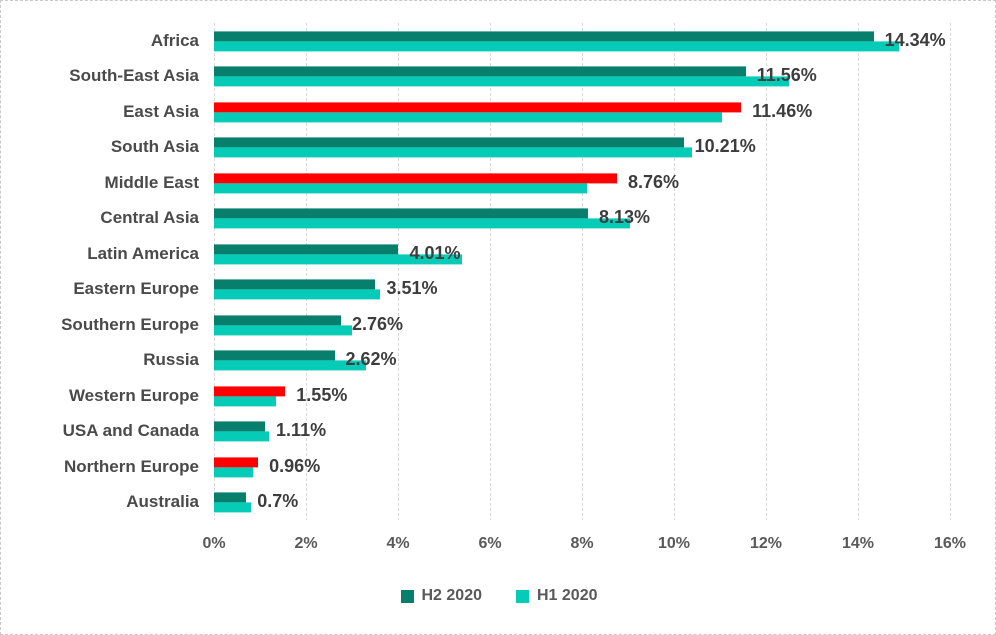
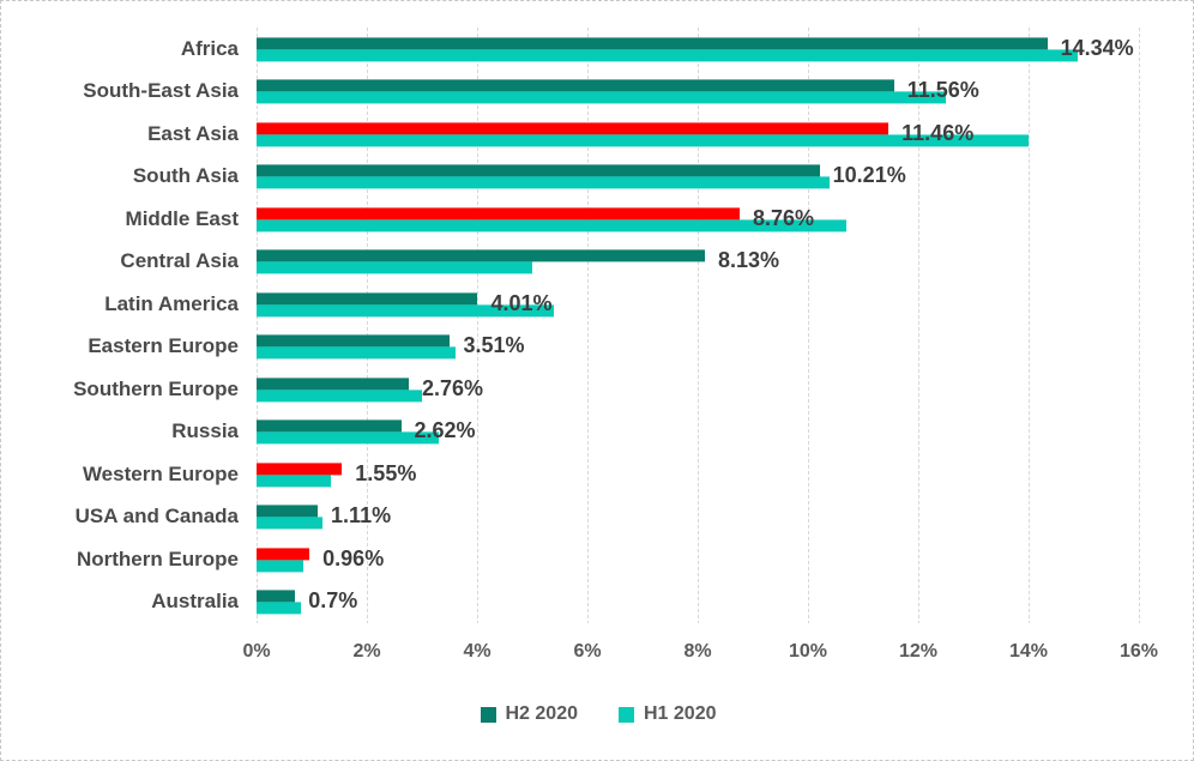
H1 2020/East Asia: 11.1% -> 14.0%
H1 2020/Middle East: 8.1% -> 10.7%
H1 2020/Central Asia: 9.1% -> 5.0%
